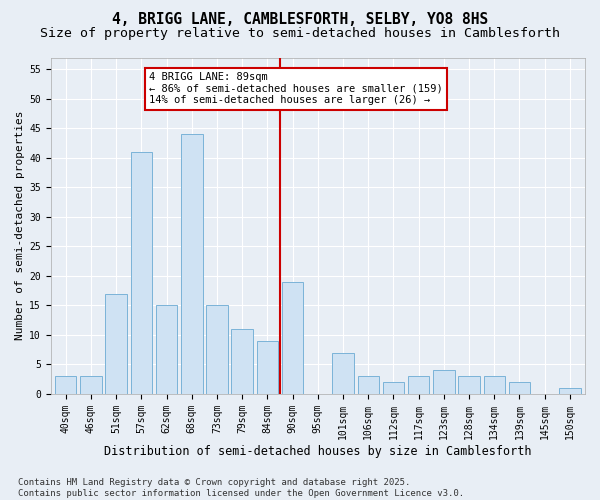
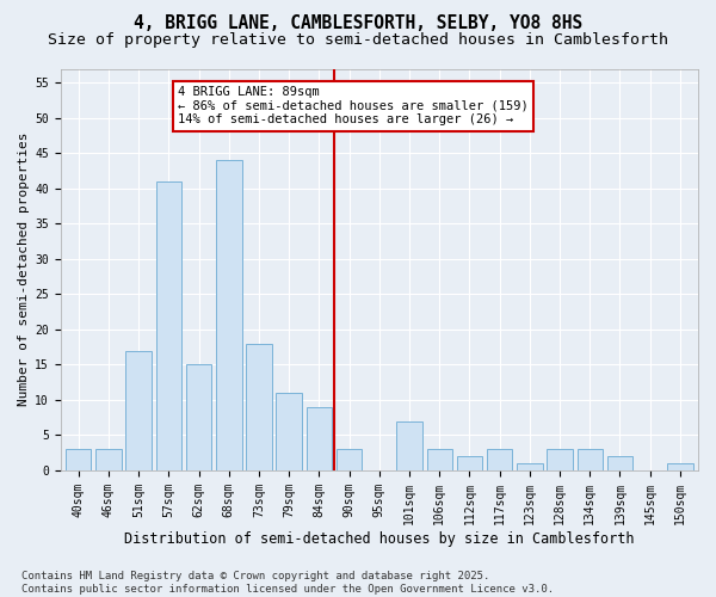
73sqm: 15 -> 18
90sqm: 19 -> 3
123sqm: 4 -> 1
